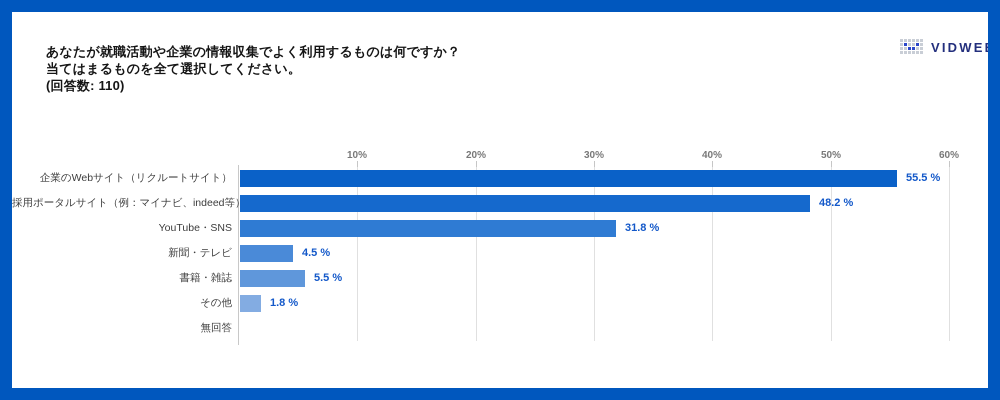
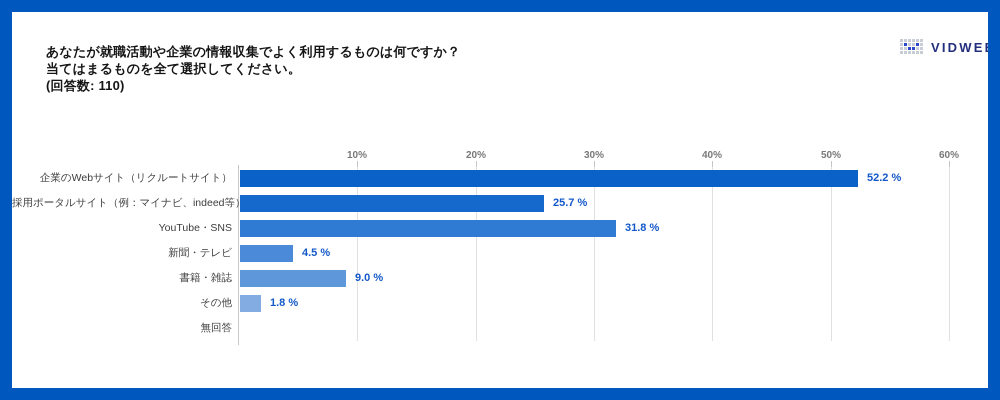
企業のWebサイト（リクルートサイト）: 55.5 -> 52.2
採用ポータルサイト（例：マイナビ、indeed等）: 48.2 -> 25.7
書籍・雑誌: 5.5 -> 9.0
